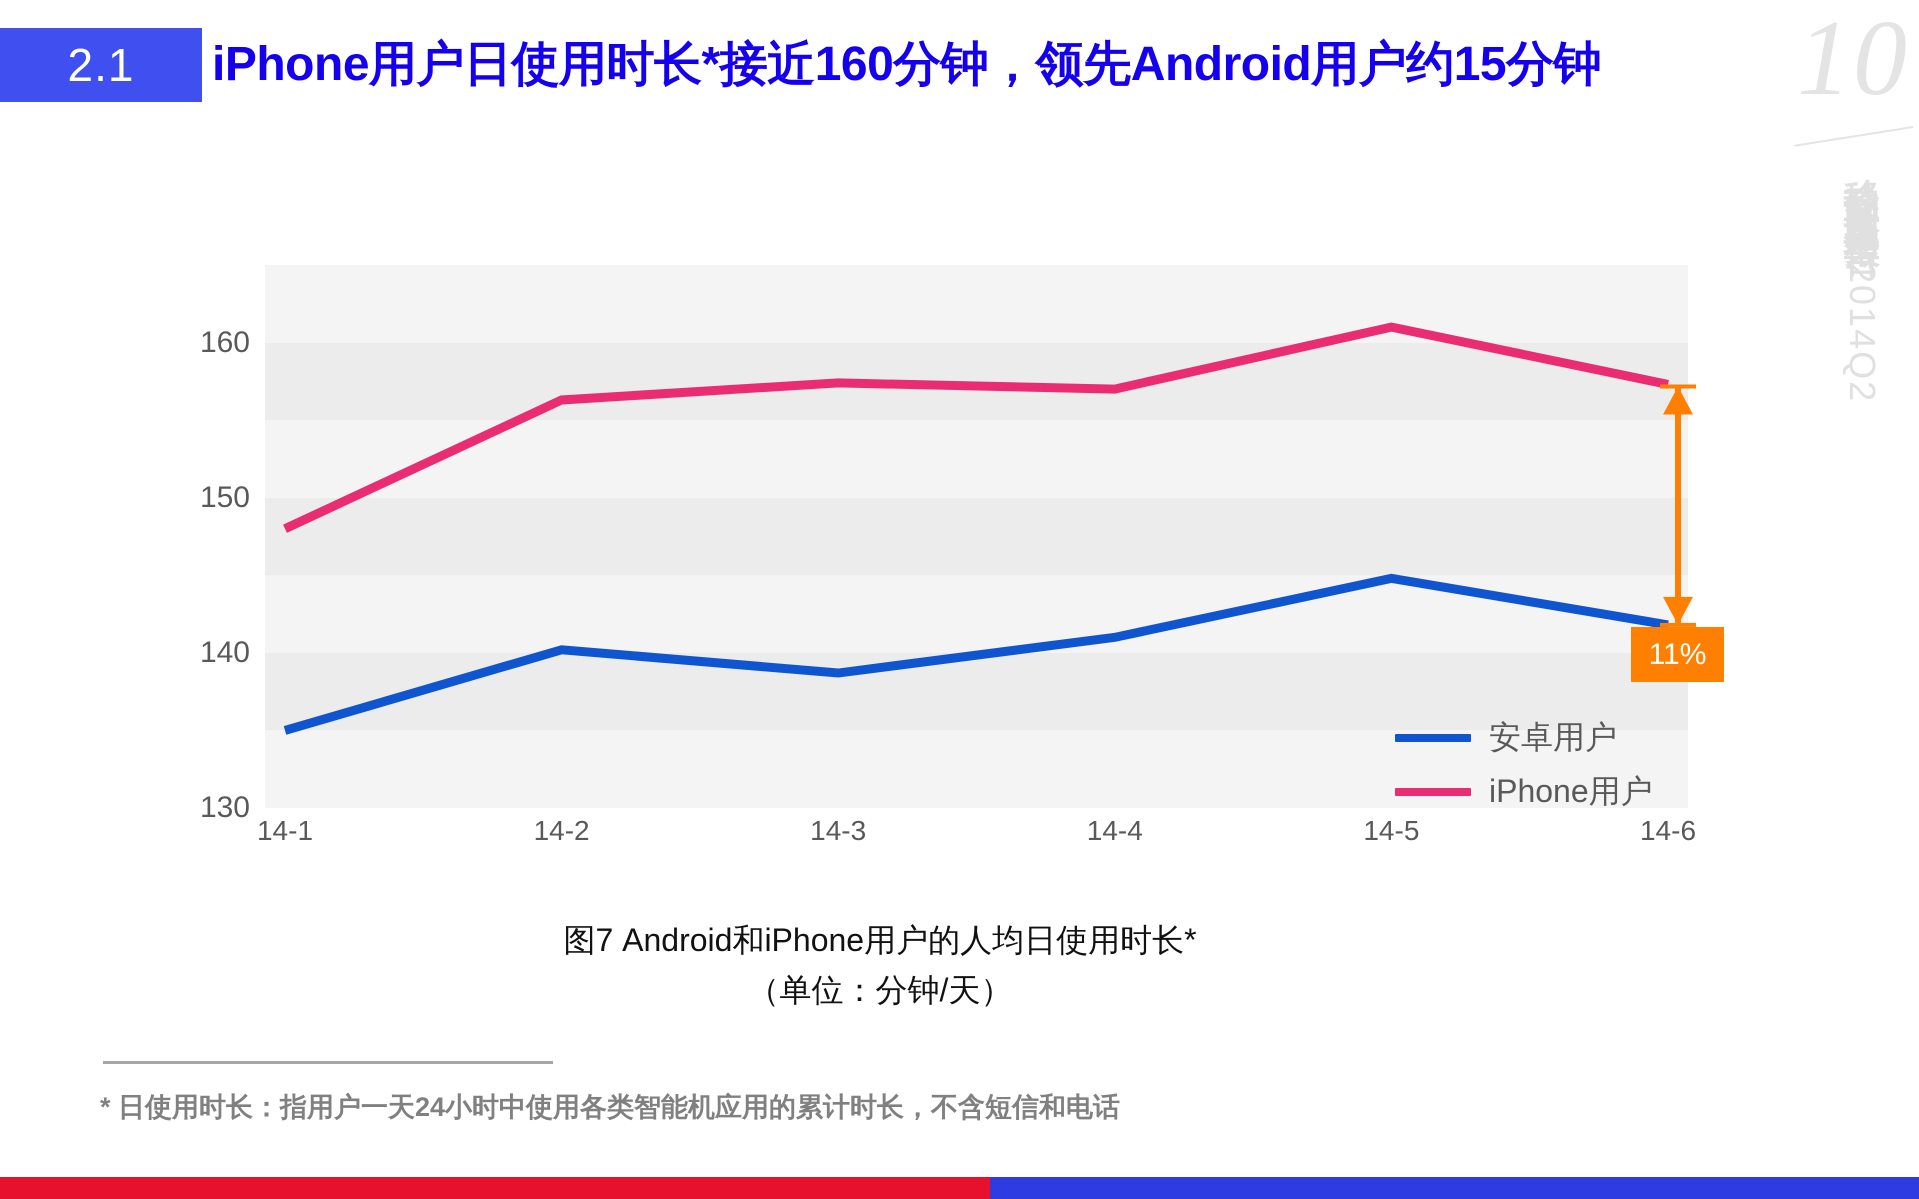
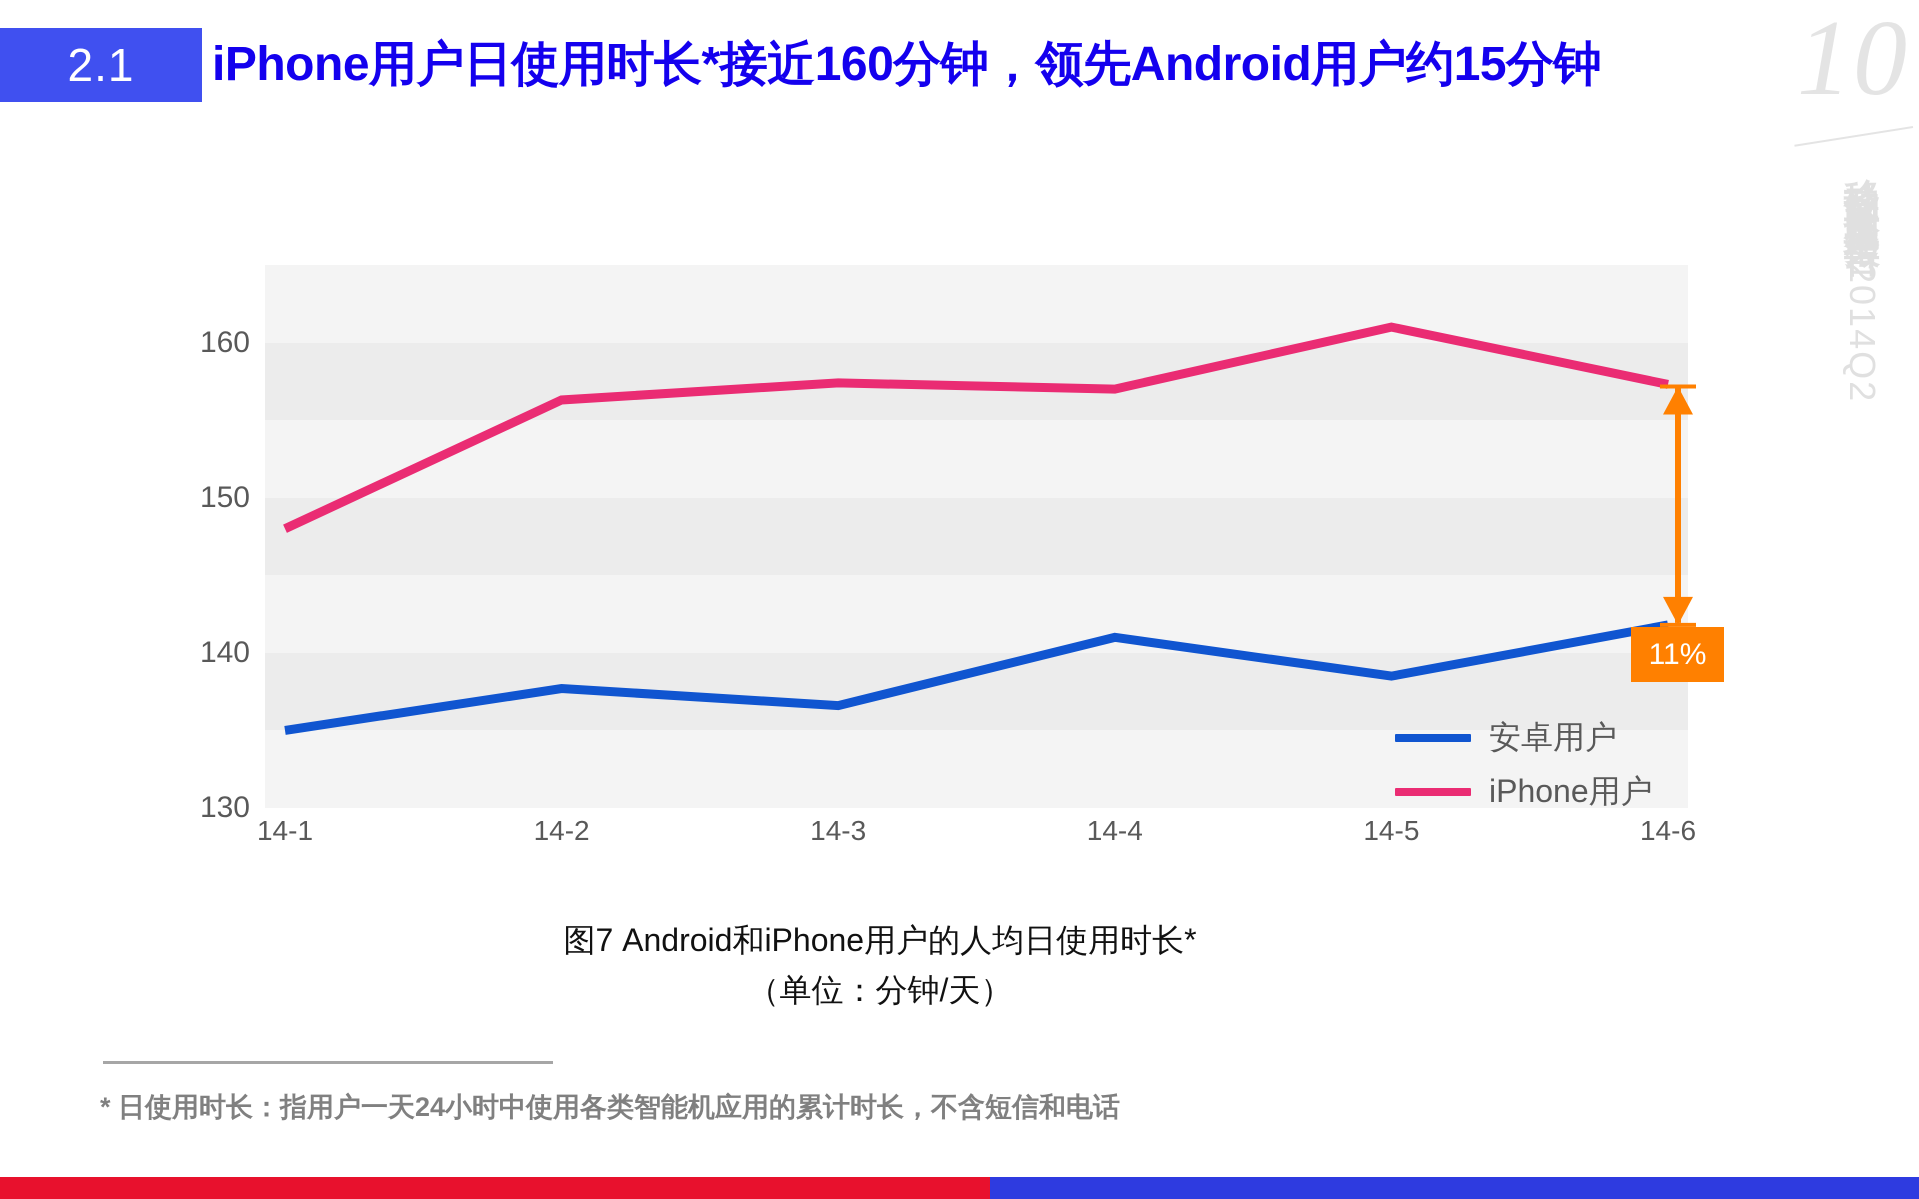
安卓用户/14-2: 140.2 -> 137.7
安卓用户/14-3: 138.7 -> 136.6
安卓用户/14-5: 144.8 -> 138.5
